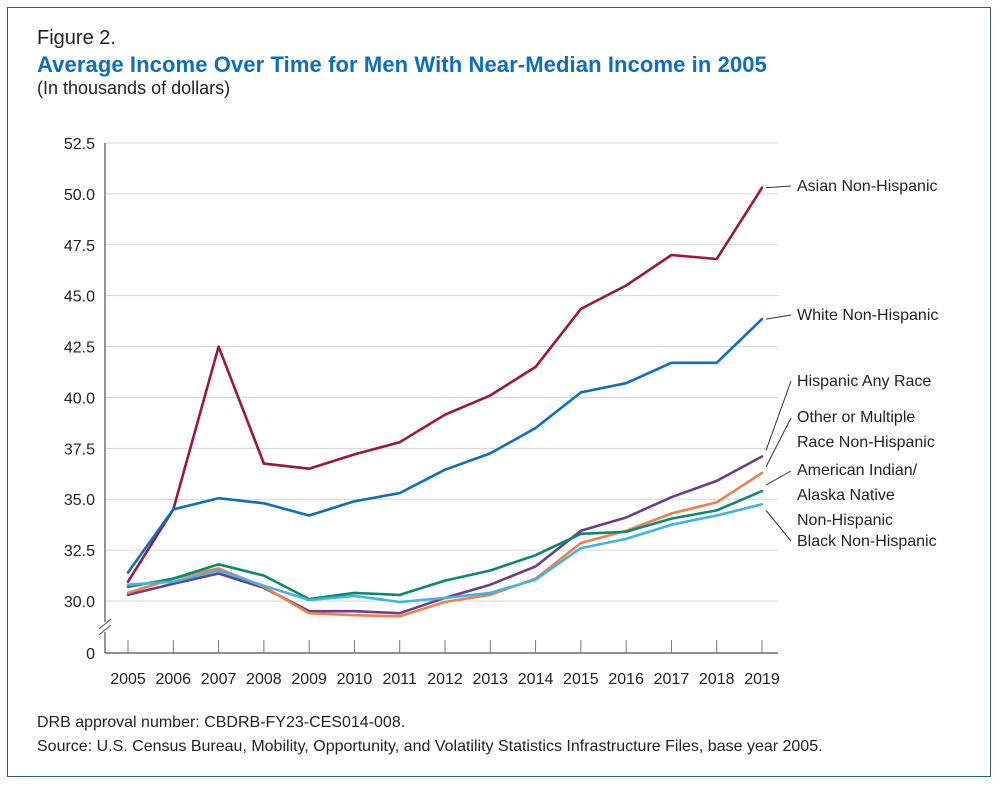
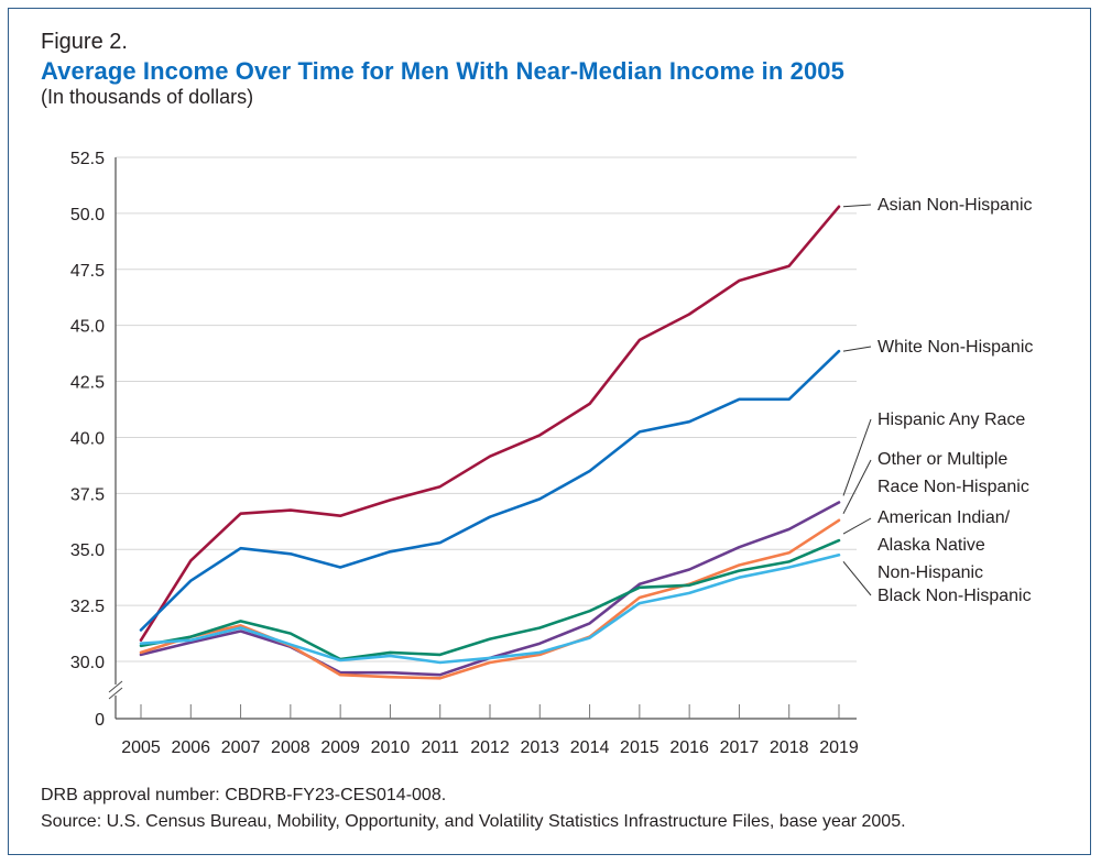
White Non-Hispanic/2006: 34.5 -> 33.6
Asian Non-Hispanic/2007: 42.5 -> 36.6
Asian Non-Hispanic/2018: 46.8 -> 47.6
